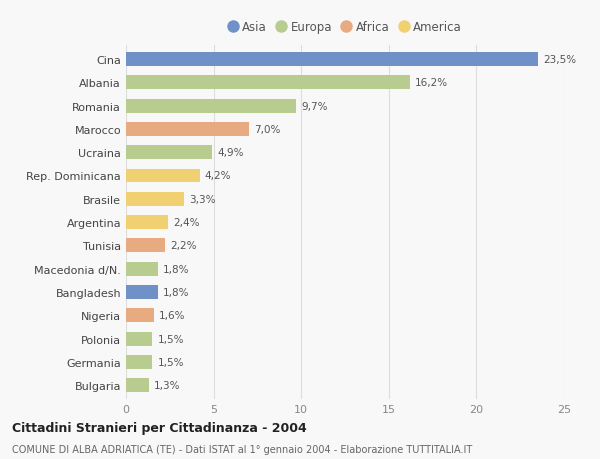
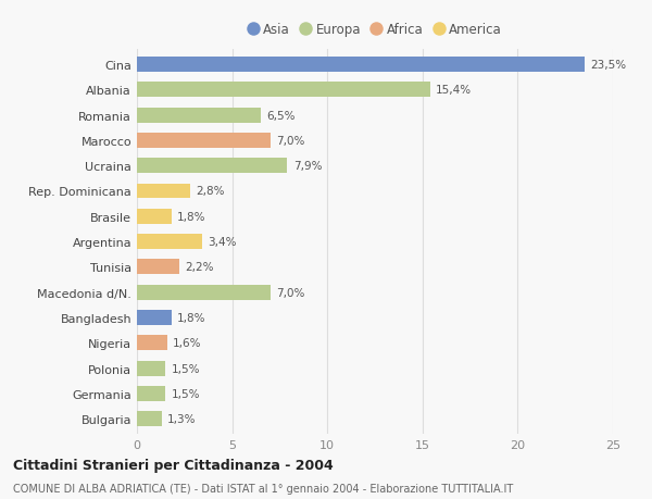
Albania: 16,2% -> 15,4%
Romania: 9,7% -> 6,5%
Ucraina: 4,9% -> 7,9%
Rep. Dominicana: 4,2% -> 2,8%
Brasile: 3,3% -> 1,8%
Argentina: 2,4% -> 3,4%
Macedonia d/N.: 1,8% -> 7,0%
